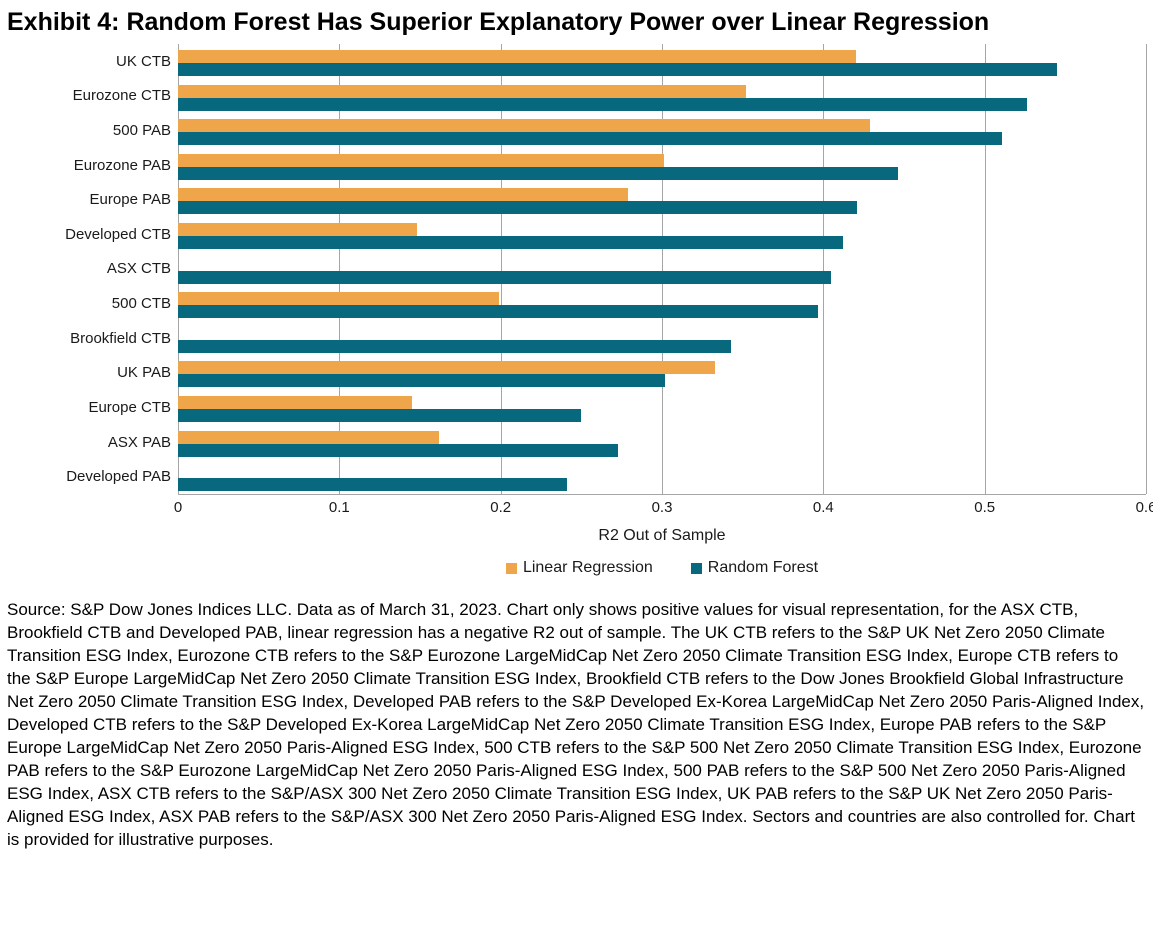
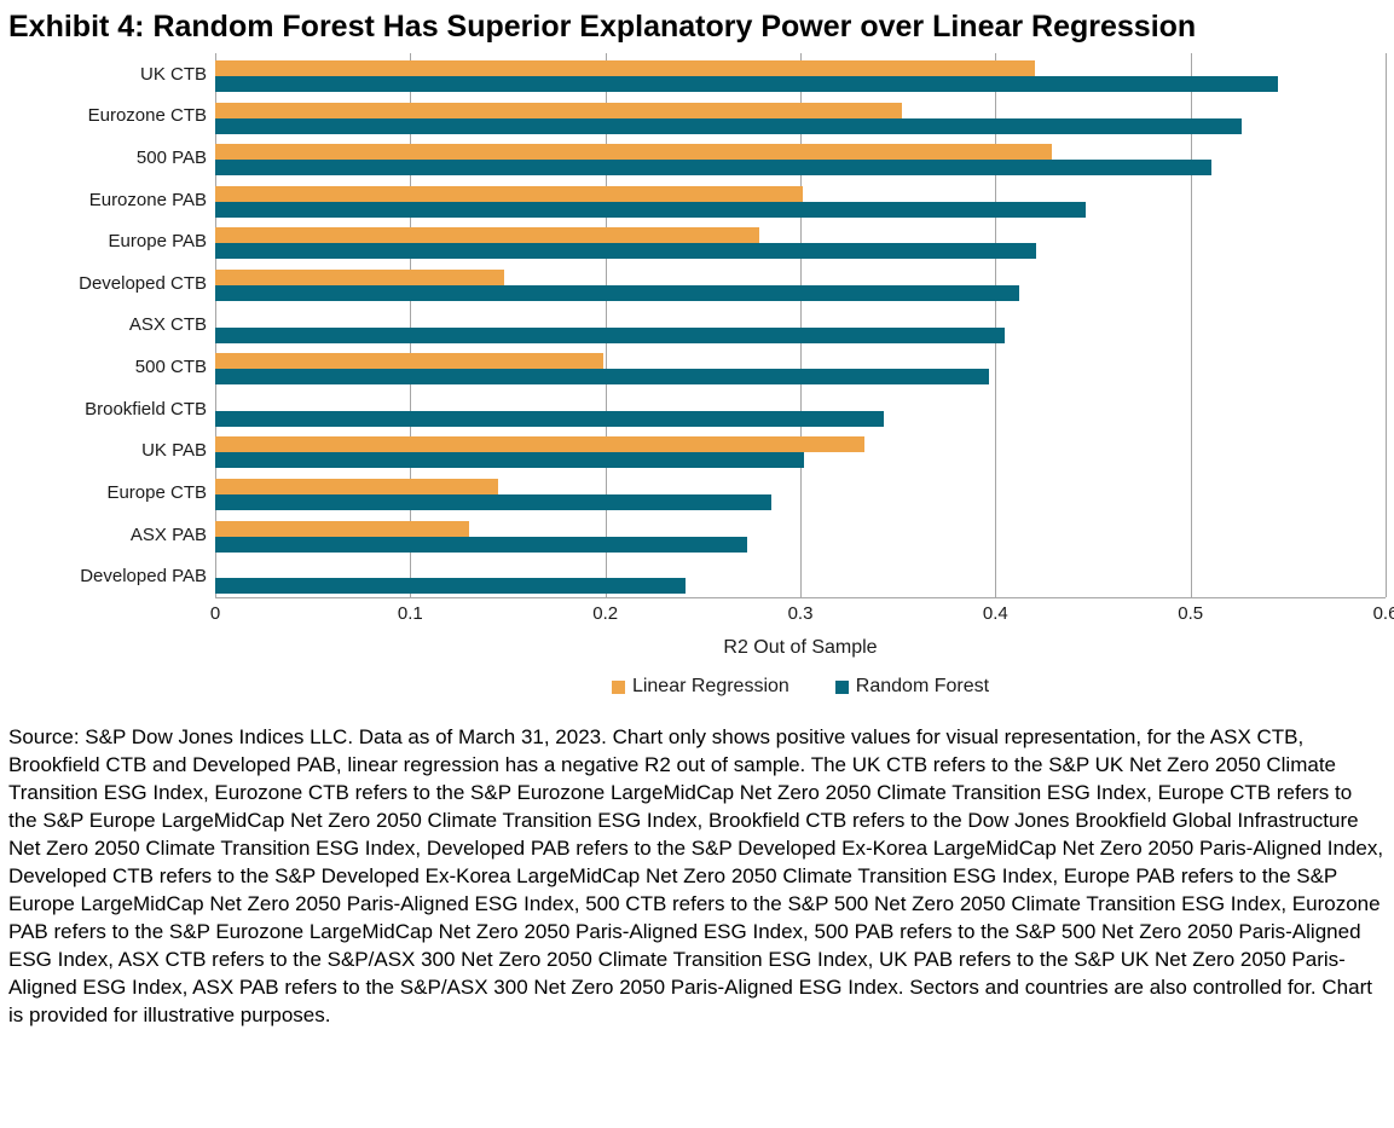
Random Forest/Europe CTB: 0.250 -> 0.285
Linear Regression/ASX PAB: 0.162 -> 0.130
